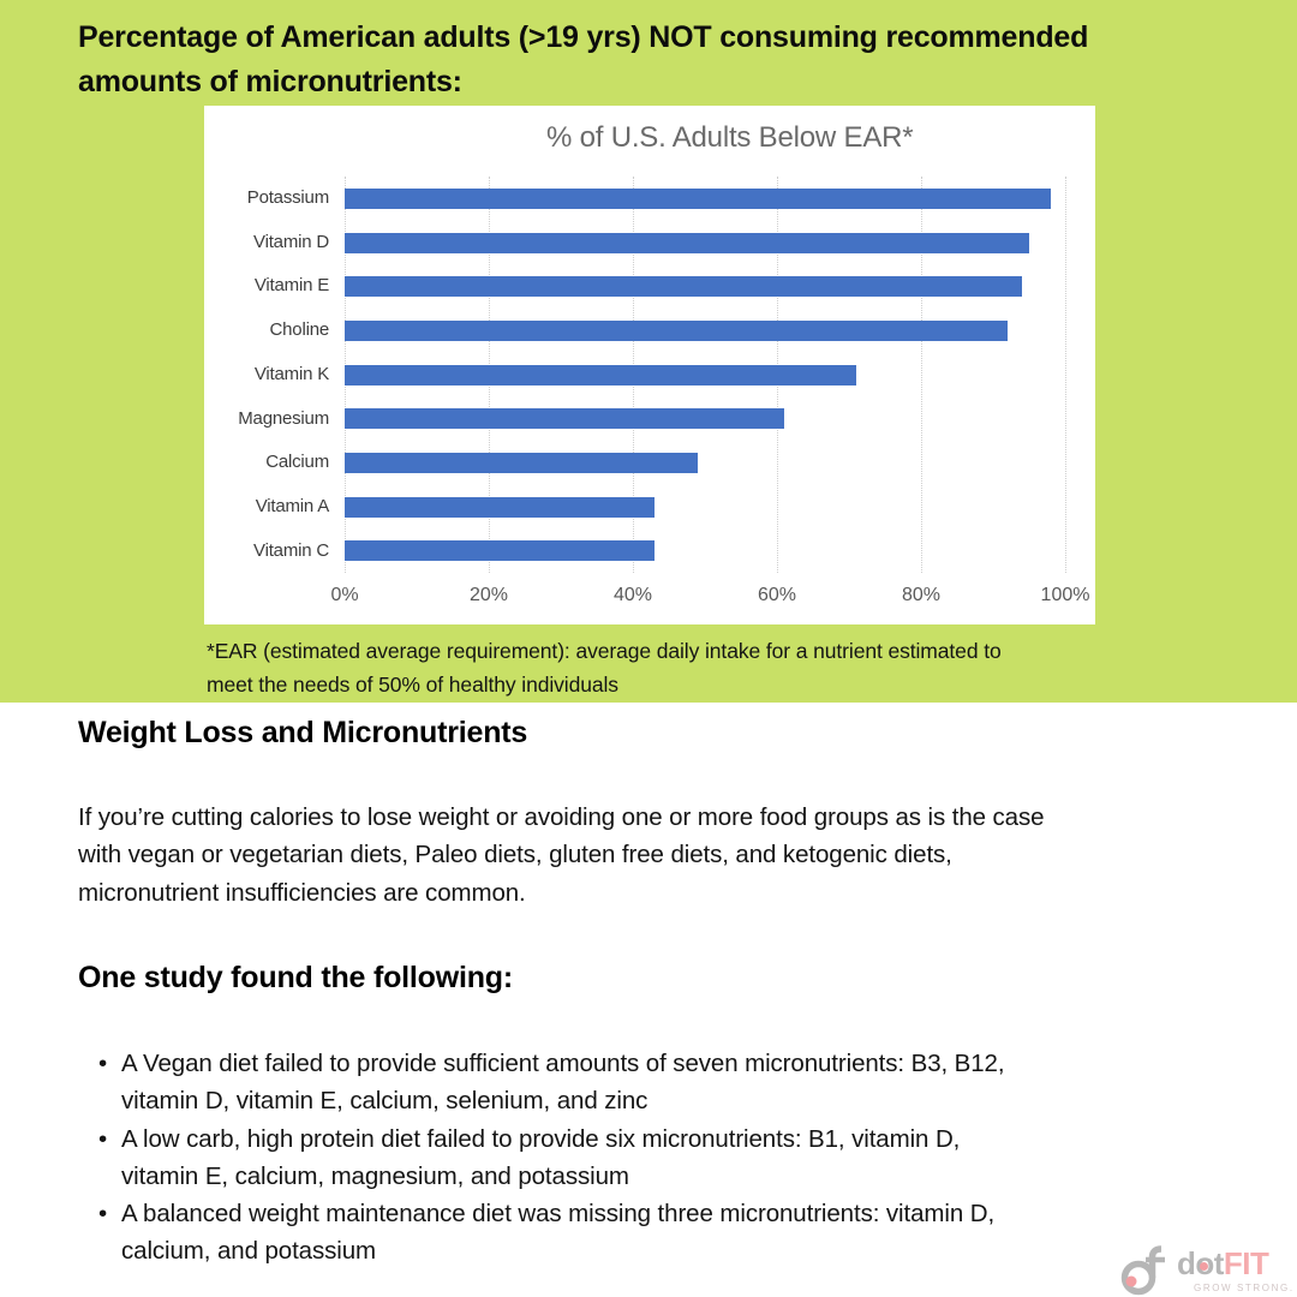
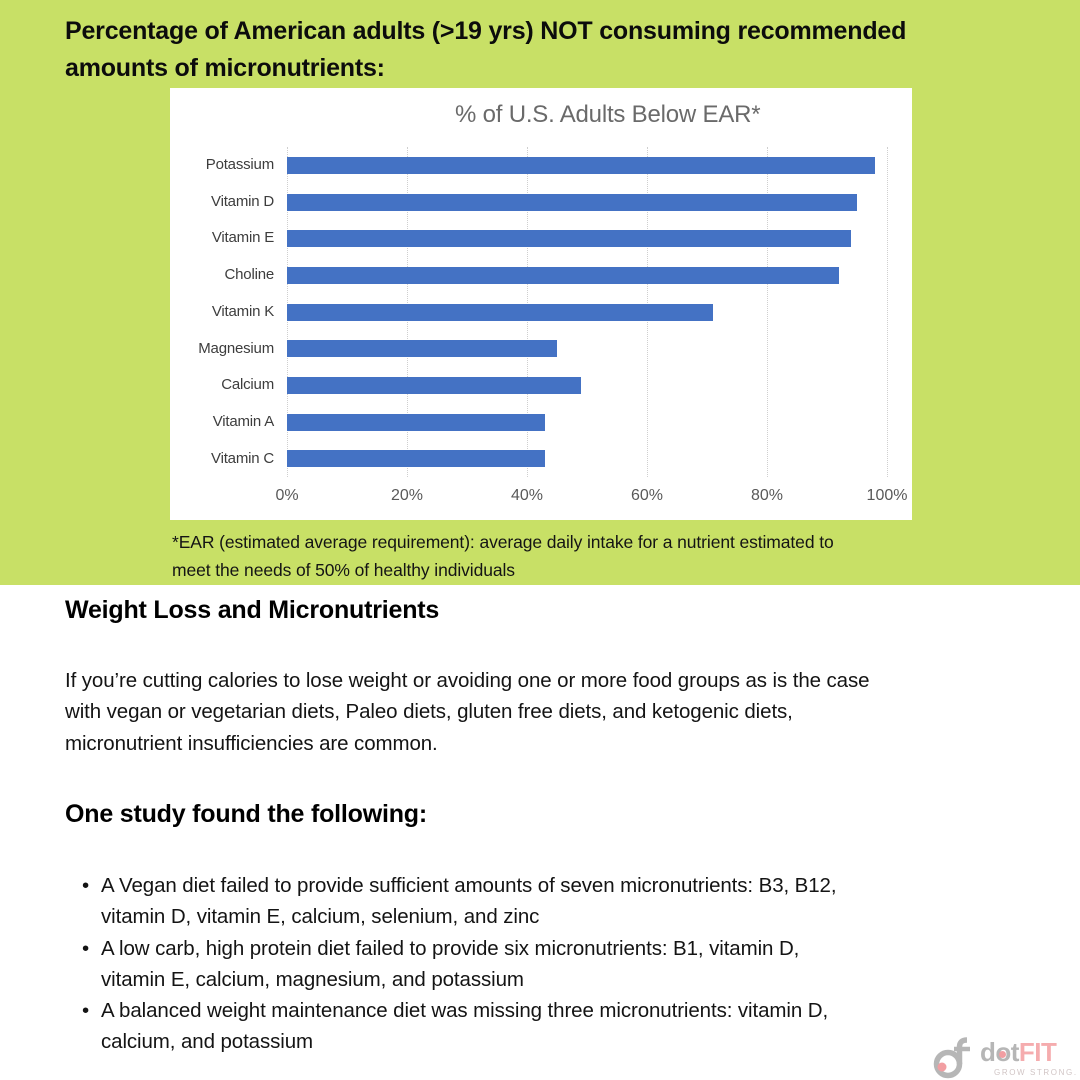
Magnesium: 61% -> 45%
